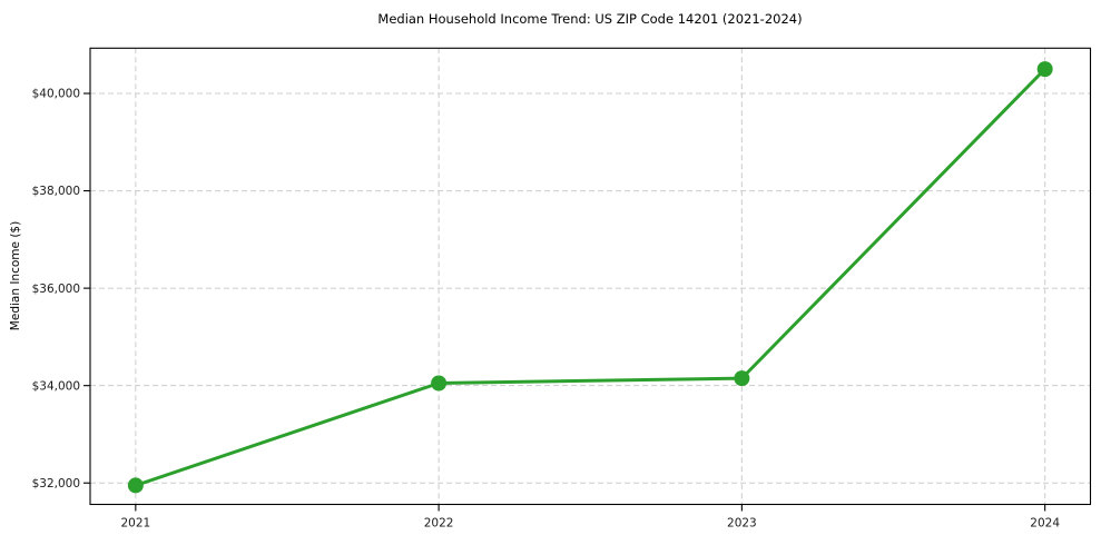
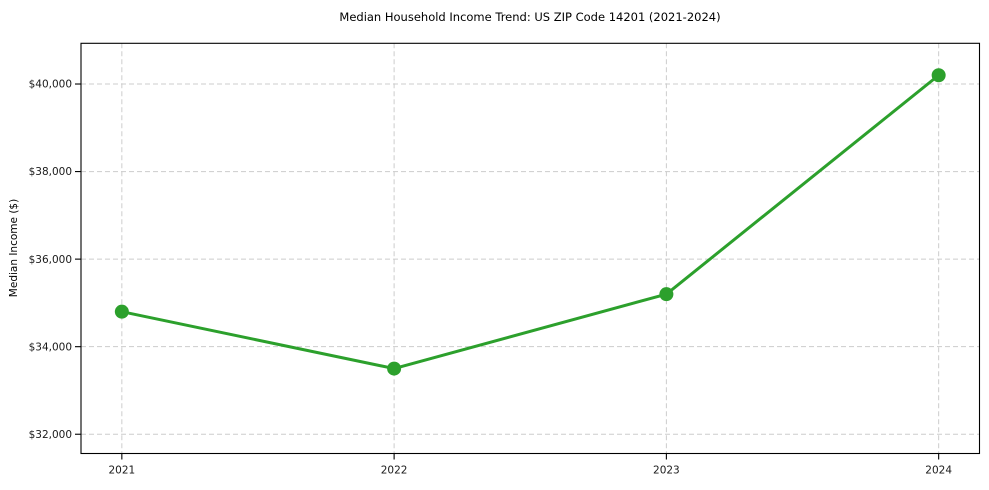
2021: $32000 -> $34800
2022: $34000 -> $33500
2023: $34200 -> $35200
2024: $40500 -> $40200
